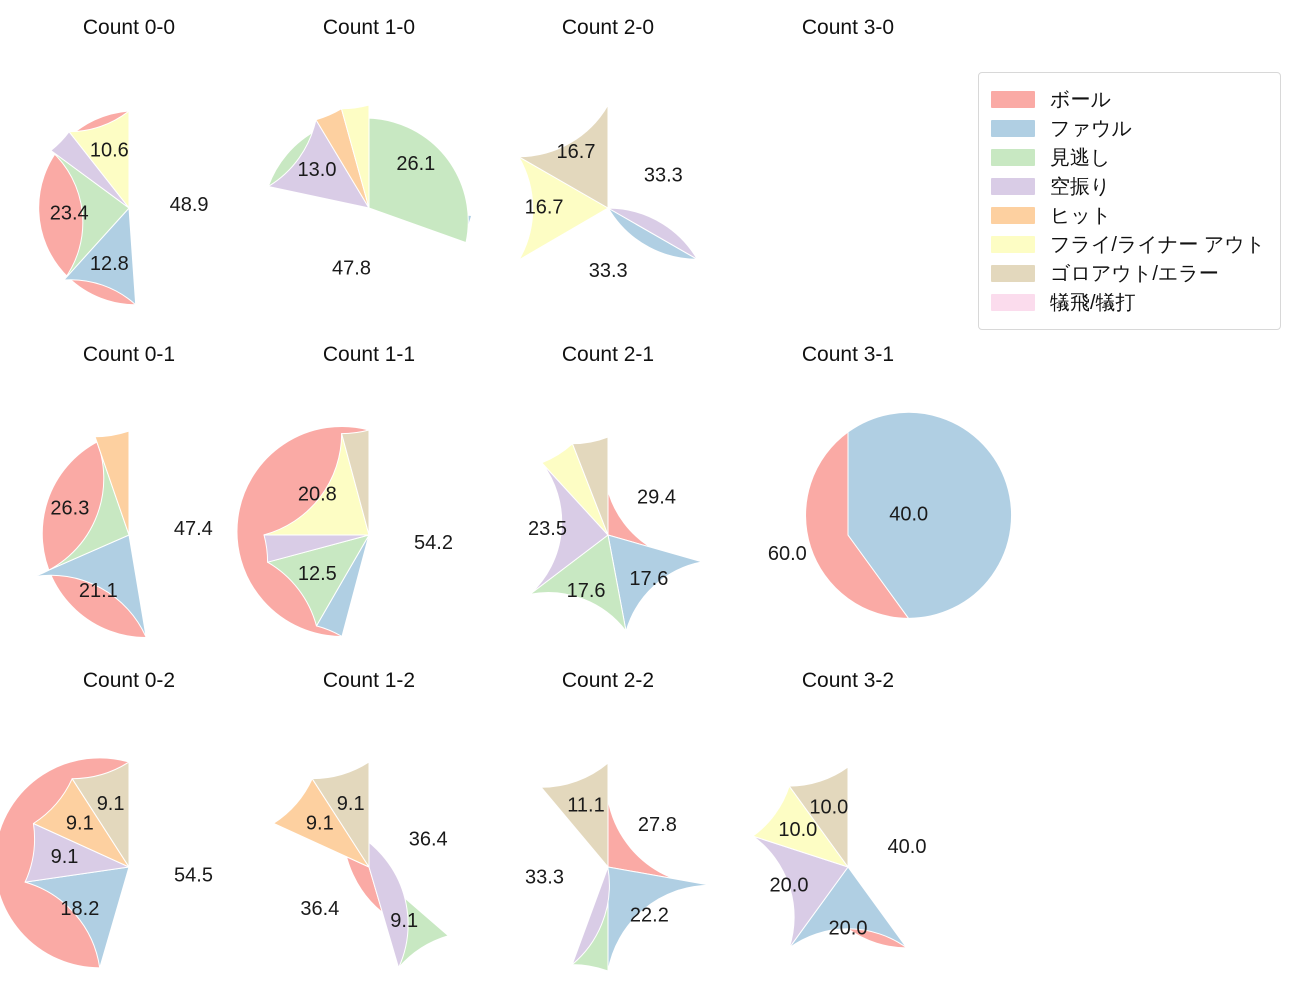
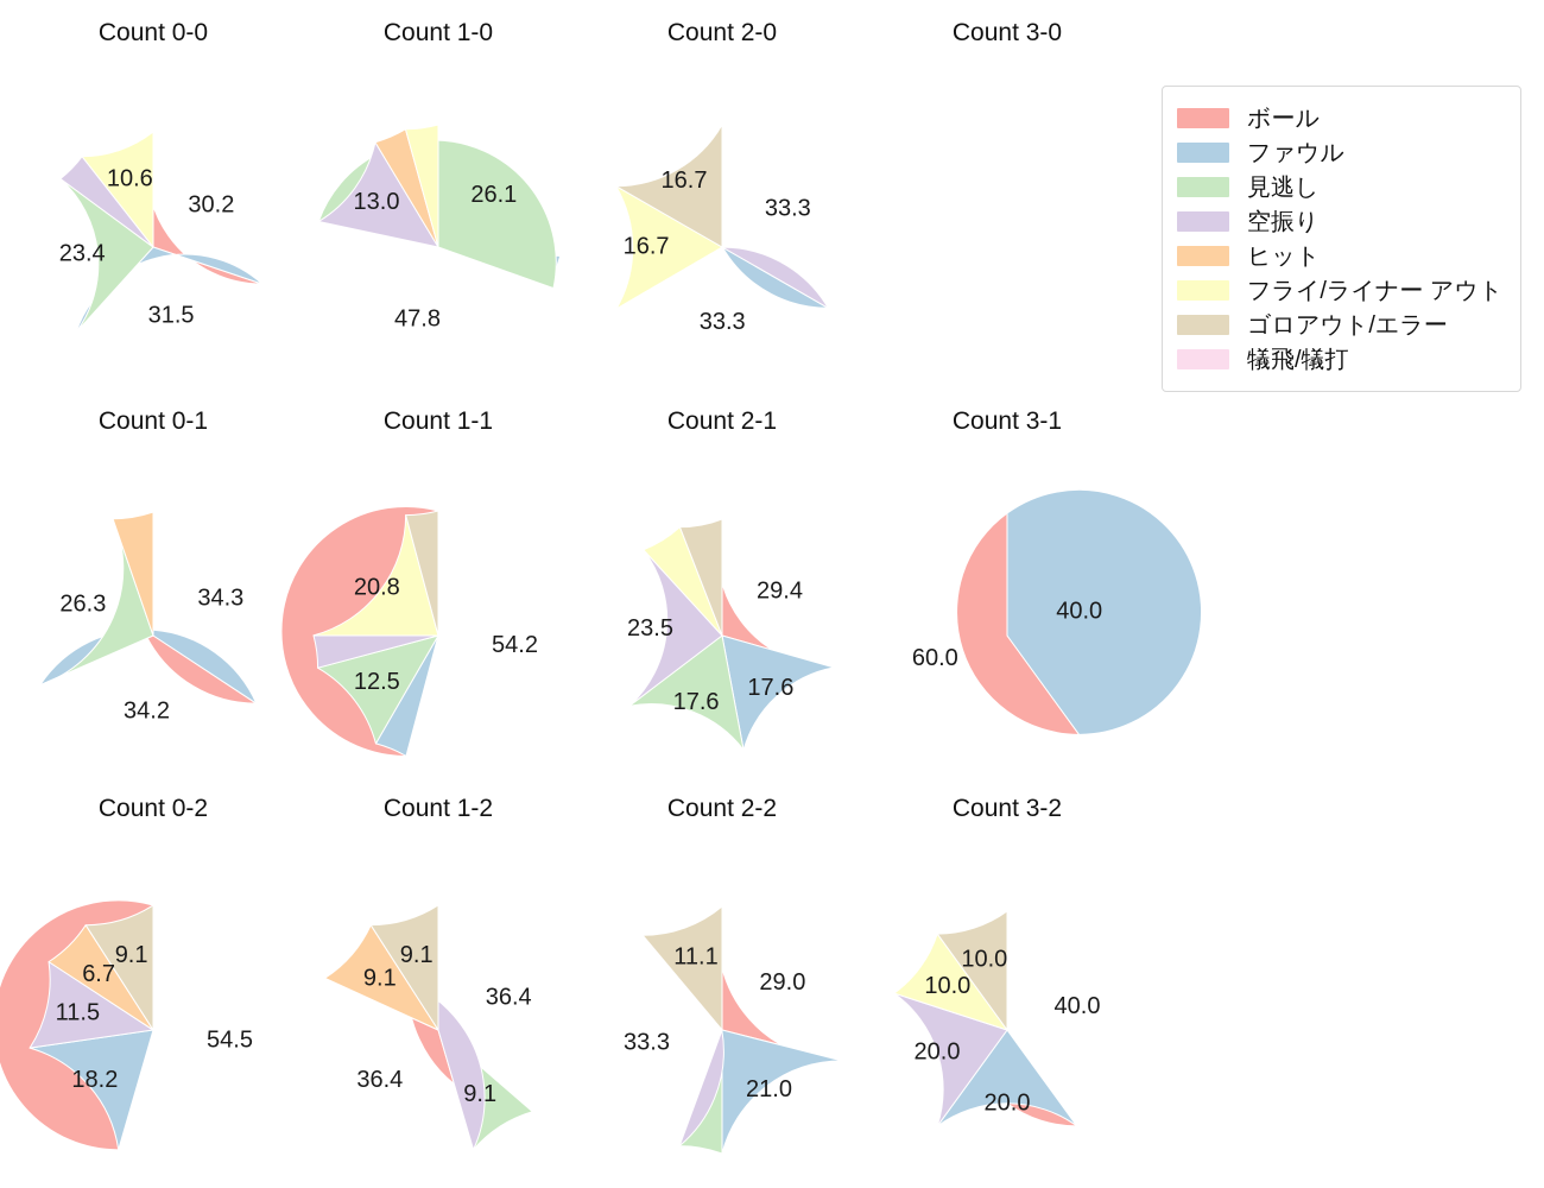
Count 0-0/ボール: 48.9 -> 30.2
Count 0-0/ファウル: 12.8 -> 31.5
Count 0-1/ボール: 47.4 -> 34.3
Count 0-1/ファウル: 21.1 -> 34.2
Count 0-2/空振り: 9.1 -> 11.5
Count 0-2/ヒット: 9.1 -> 6.7
Count 2-2/ボール: 27.8 -> 29.0
Count 2-2/ファウル: 22.2 -> 21.0
